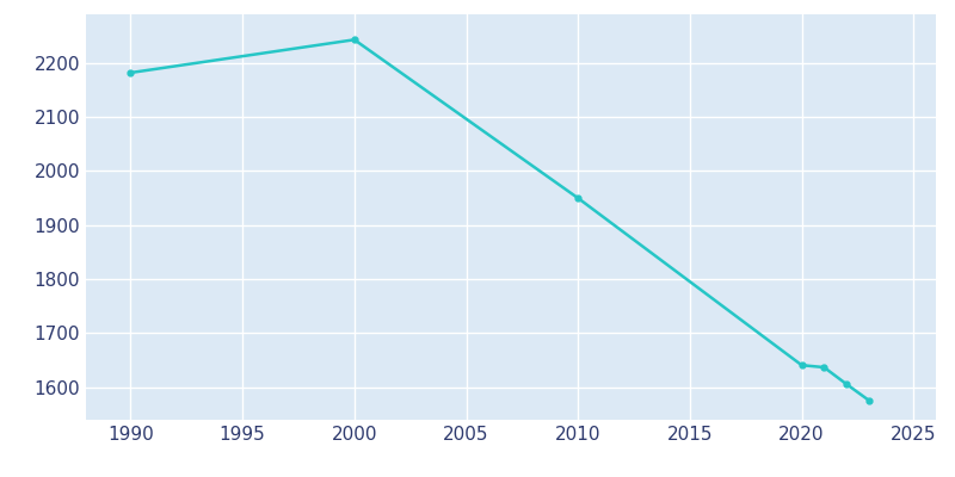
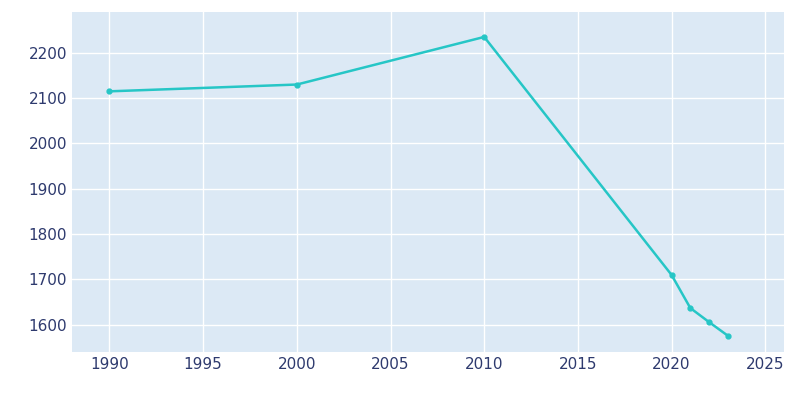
1990: 2182 -> 2115
2000: 2243 -> 2130
2010: 1950 -> 2235
2020: 1641 -> 1710
